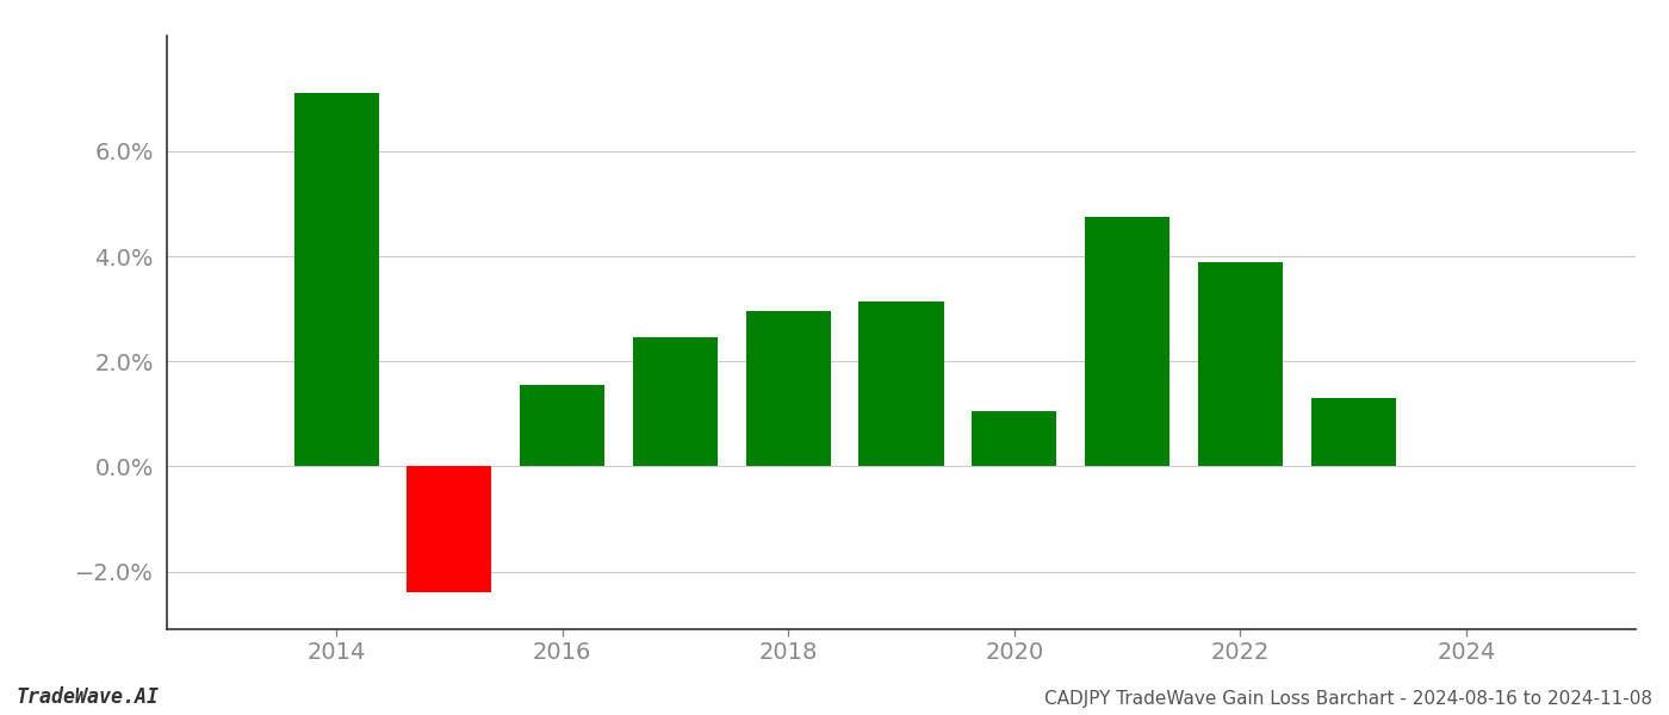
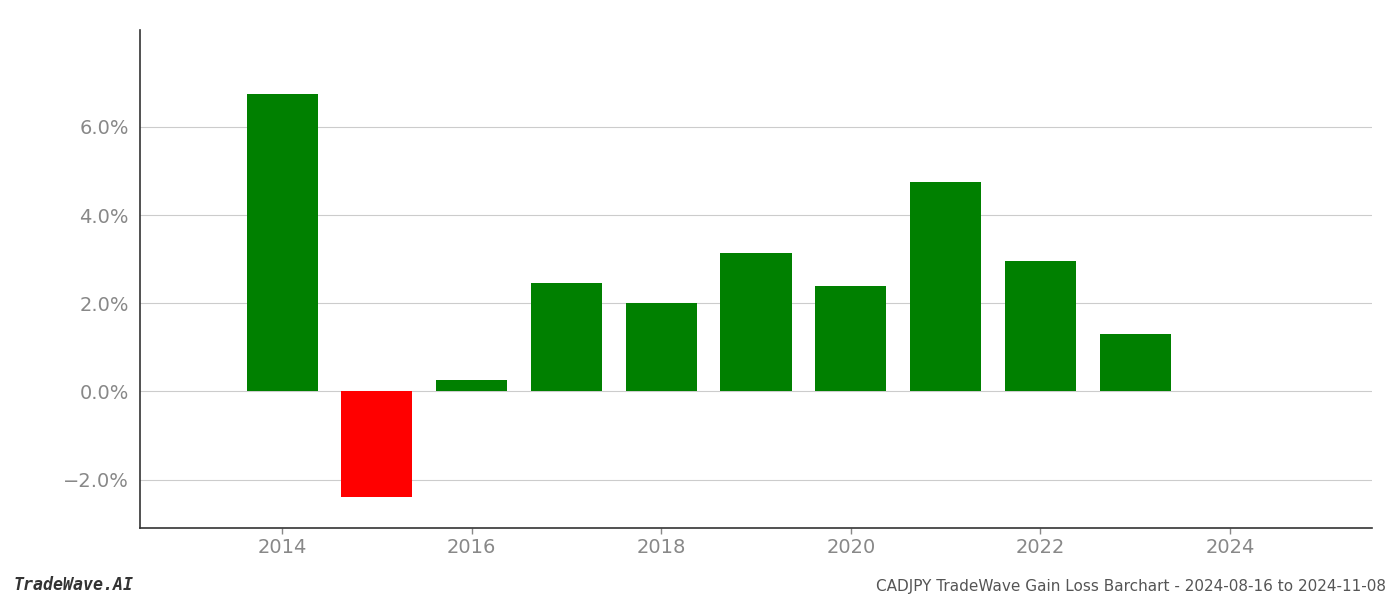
2014: 7.10% -> 6.75%
2016: 1.55% -> 0.25%
2018: 2.95% -> 2.00%
2020: 1.05% -> 2.40%
2022: 3.90% -> 2.95%
